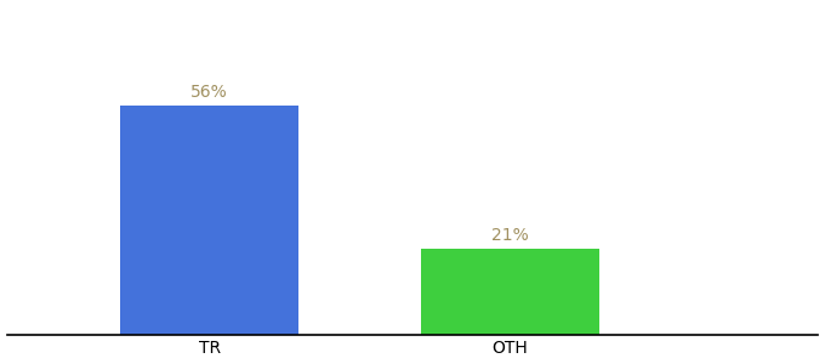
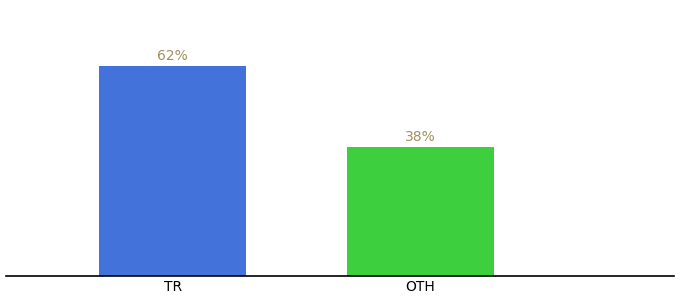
TR: 56% -> 62%
OTH: 21% -> 38%
